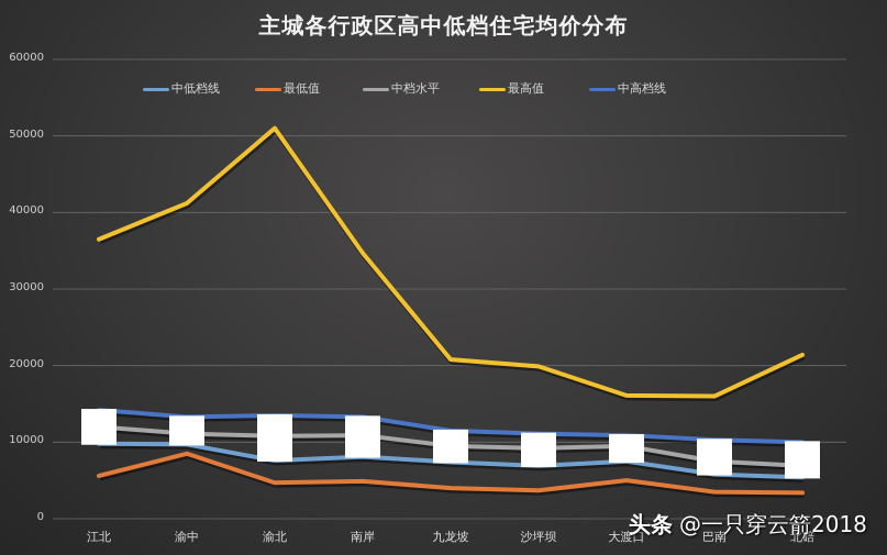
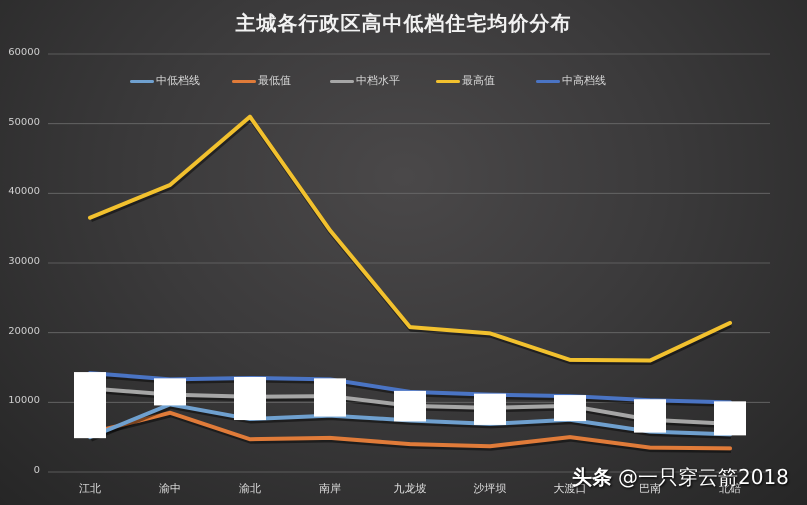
中低档线/江北: 10000 -> 5000
